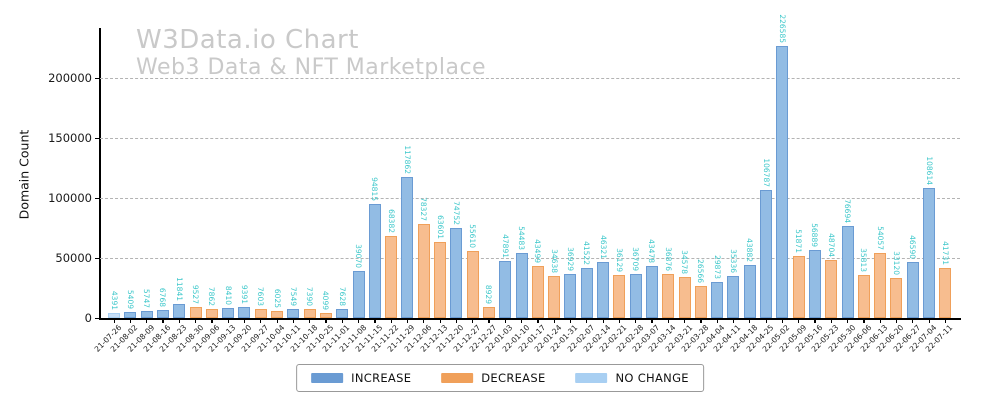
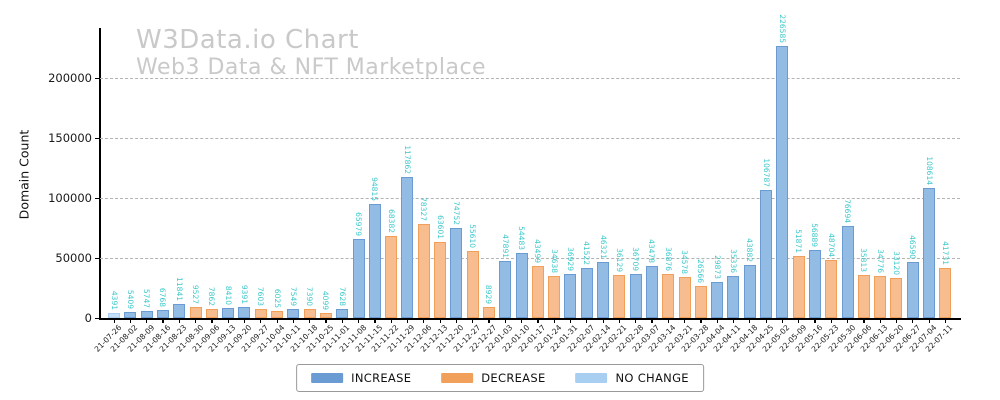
21-11-08: 39070 -> 65979
22-06-13: 54057 -> 34776
